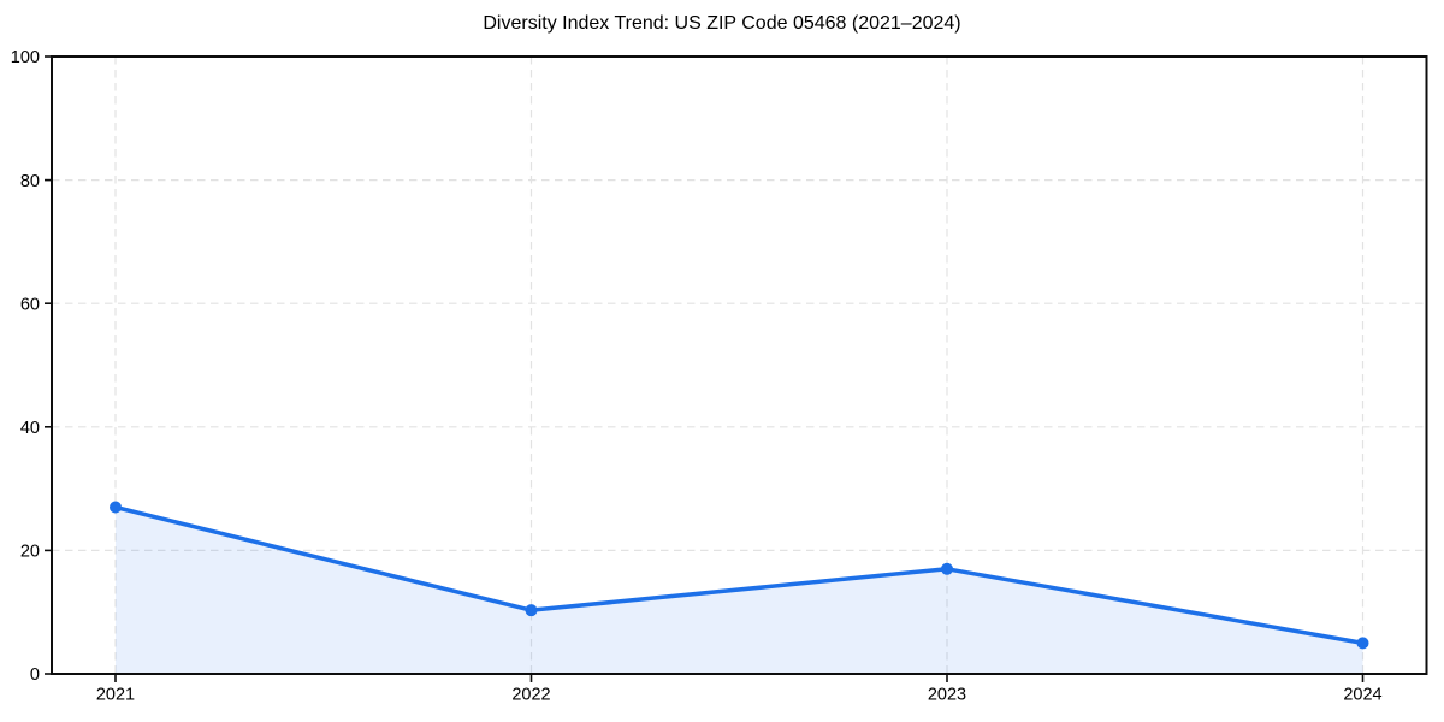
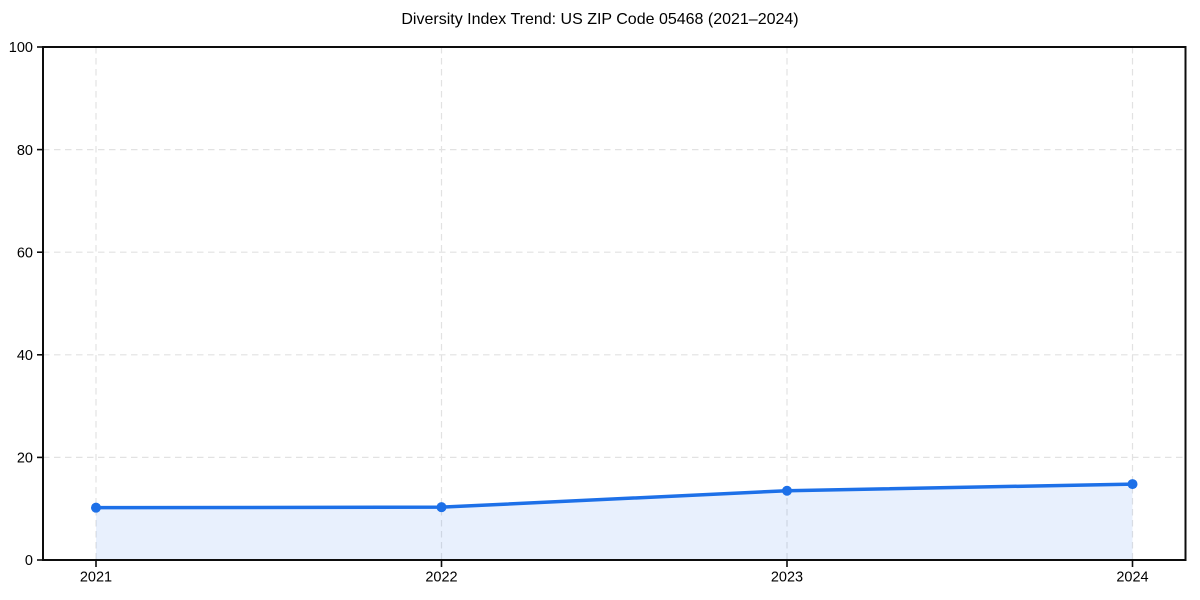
2021: 27 -> 10
2023: 17 -> 14
2024: 5 -> 15
